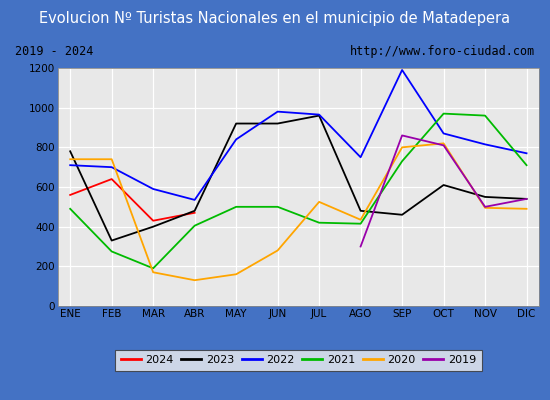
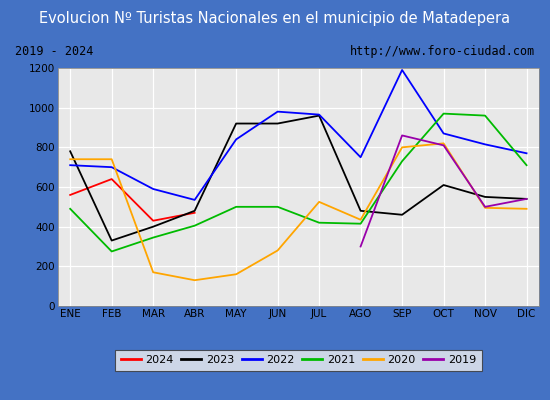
2021/MAR: 190 -> 340
